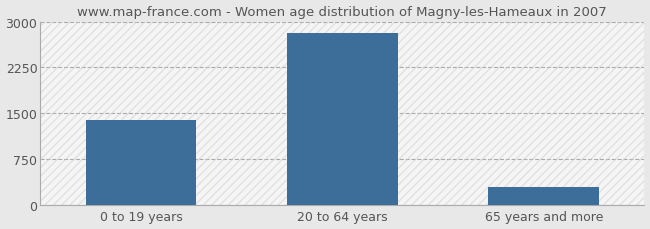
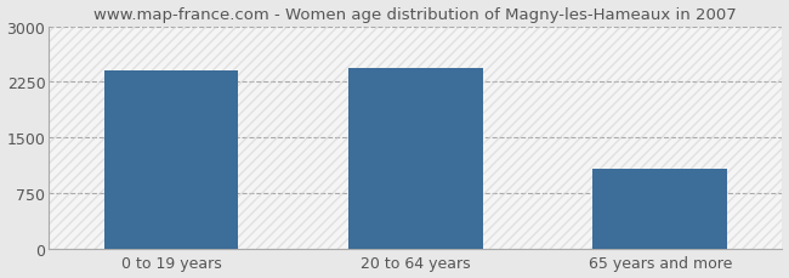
0 to 19 years: 1390 -> 2400
20 to 64 years: 2810 -> 2440
65 years and more: 290 -> 1080
